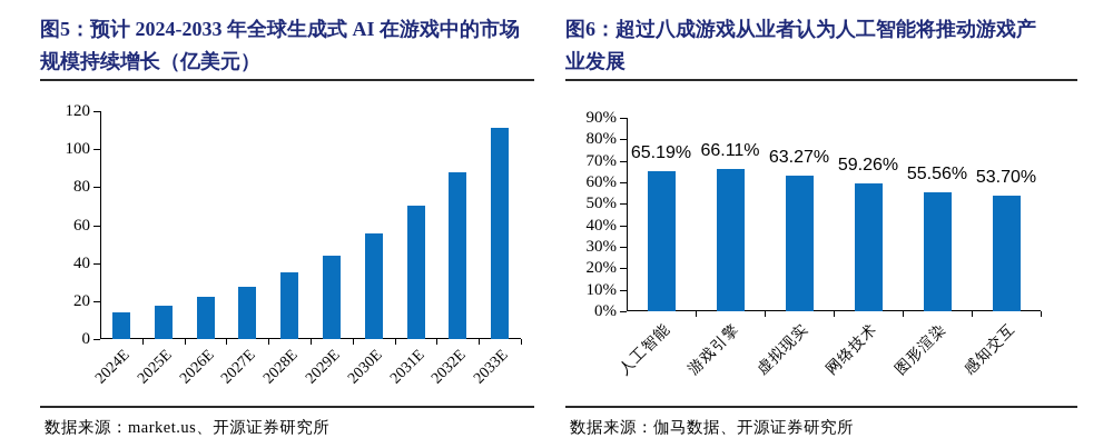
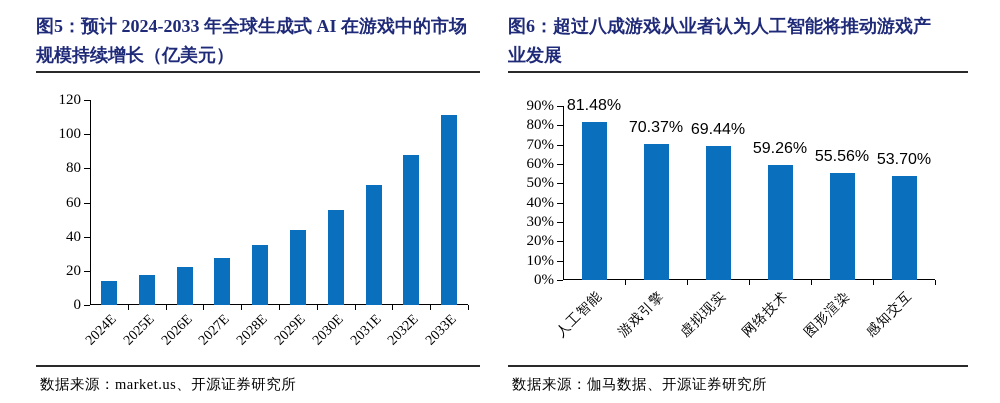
图6：超过八成游戏从业者认为人工智能将推动游戏产业发展/人工智能: 65.19% -> 81.48%
图6：超过八成游戏从业者认为人工智能将推动游戏产业发展/游戏引擎: 66.11% -> 70.37%
图6：超过八成游戏从业者认为人工智能将推动游戏产业发展/虚拟现实: 63.27% -> 69.44%
